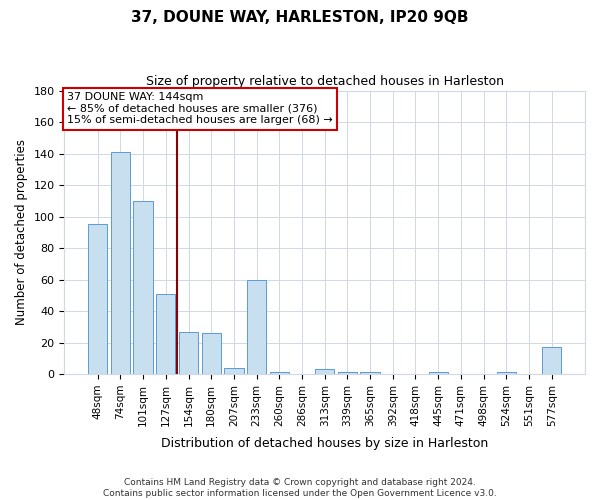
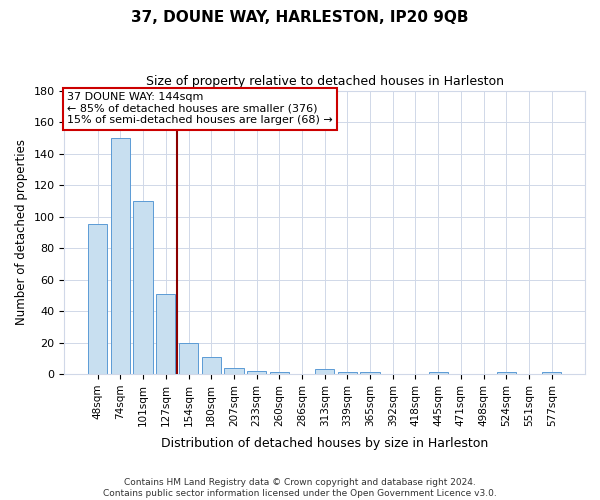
74sqm: 141 -> 150
154sqm: 27 -> 20
180sqm: 26 -> 11
233sqm: 60 -> 2
577sqm: 17 -> 1
